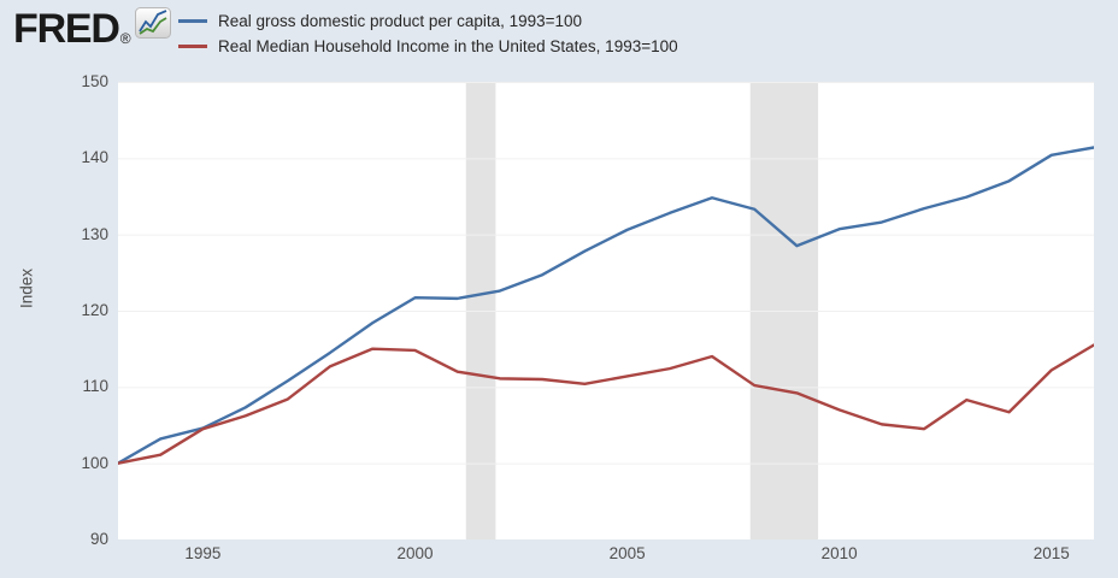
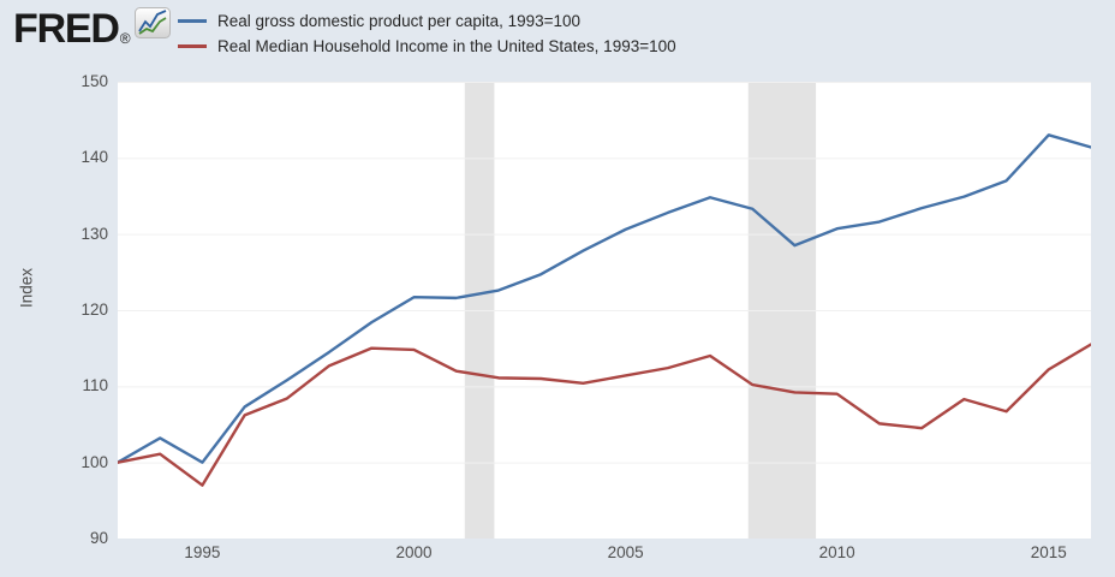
Real gross domestic product per capita, 1993=100/1995: 105 -> 100
Real Median Household Income in the United States, 1993=100/1995: 104 -> 97
Real Median Household Income in the United States, 1993=100/2010: 107 -> 109
Real gross domestic product per capita, 1993=100/2015: 140 -> 143
